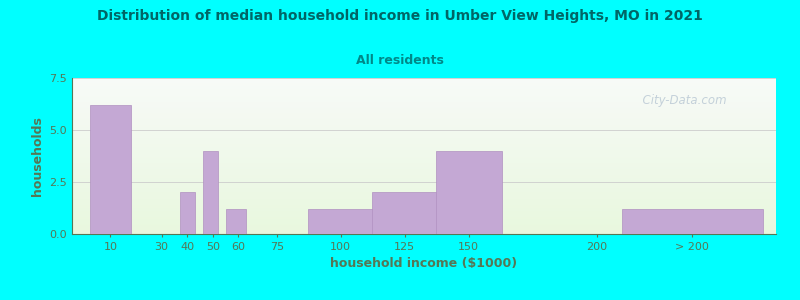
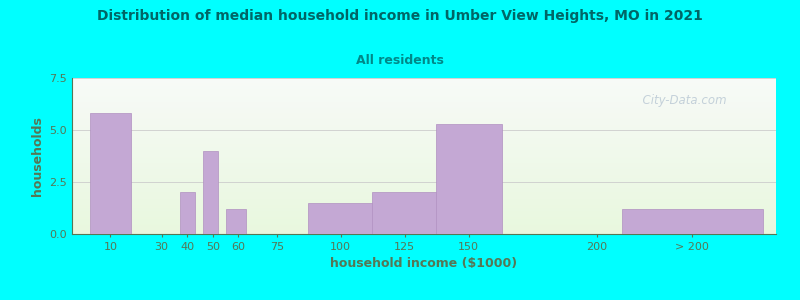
10: 6.2 -> 5.8
100: 1.2 -> 1.5
150: 4.0 -> 5.3
